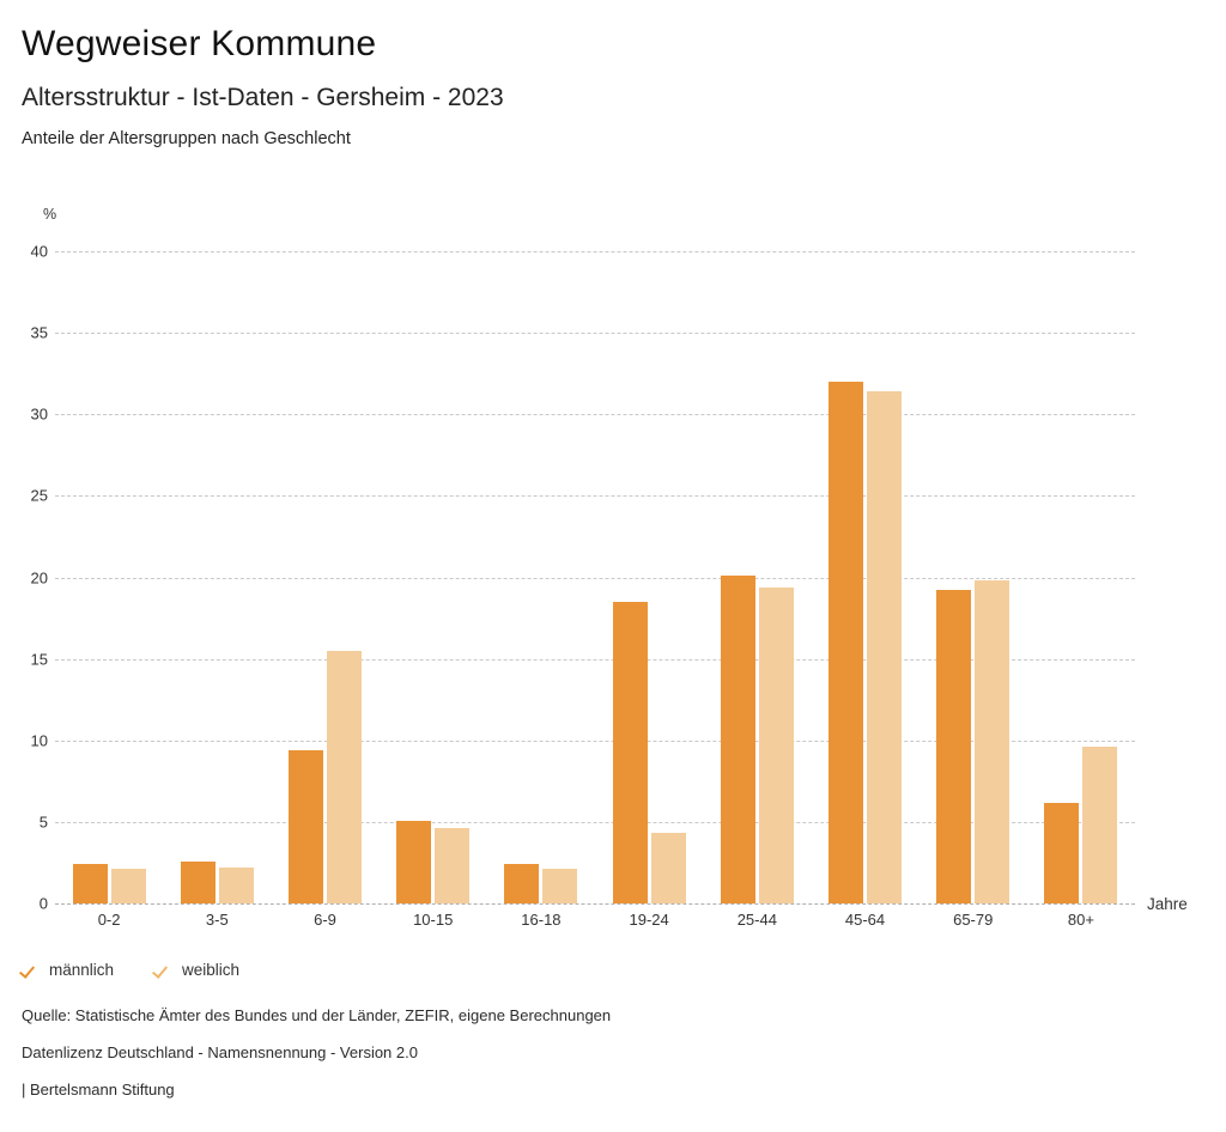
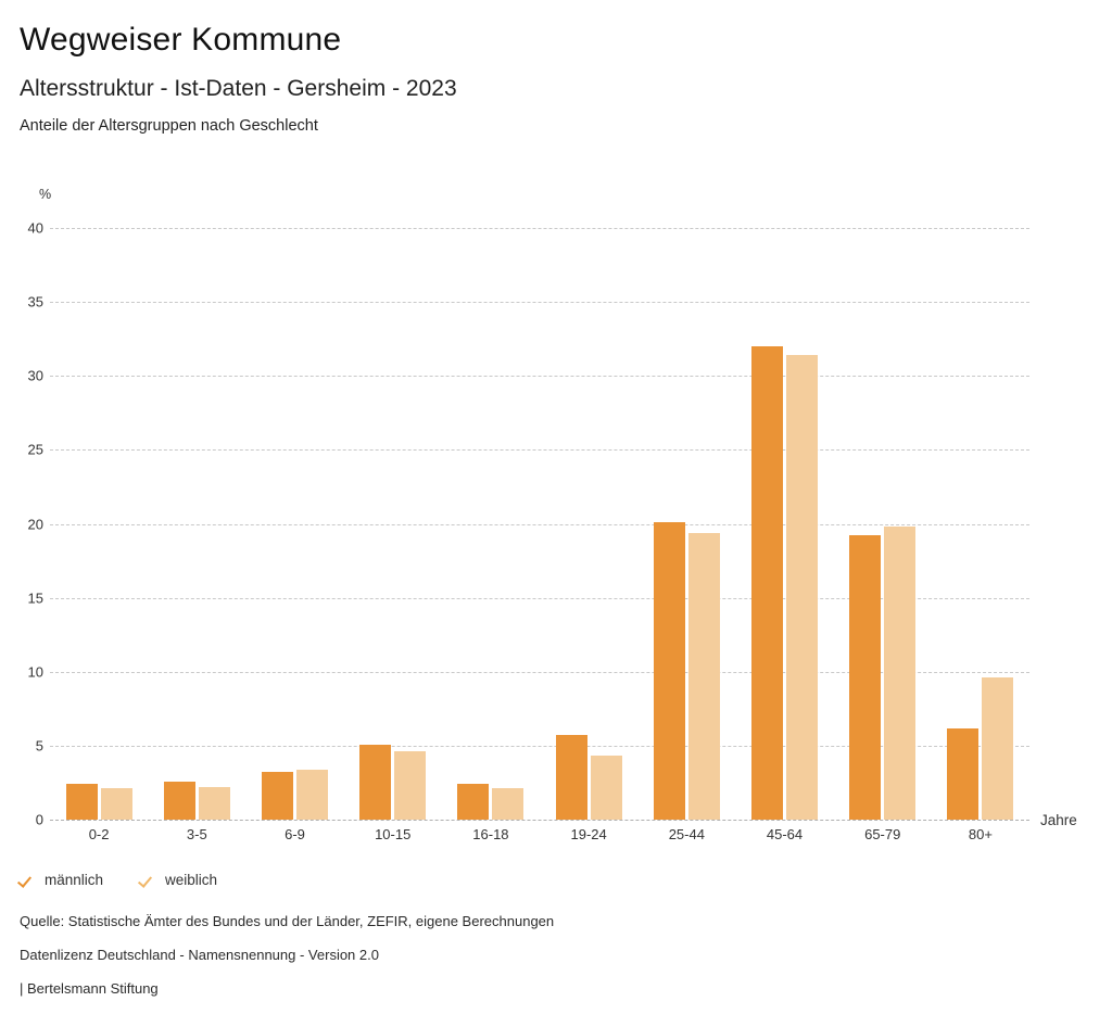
männlich/6-9: 9.4 -> 3.2
weiblich/6-9: 15.5 -> 3.4
männlich/19-24: 18.5 -> 5.7
